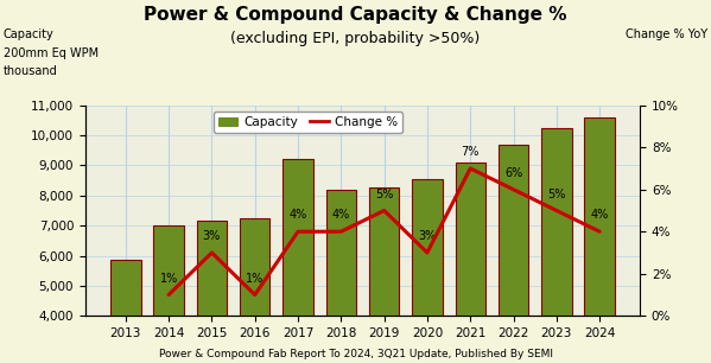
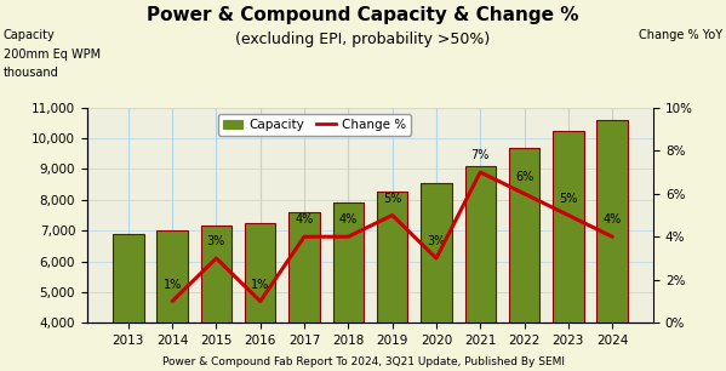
Capacity/2013: 5,850 -> 6,900
Capacity/2017: 9,200 -> 7,600
Capacity/2018: 8,200 -> 7,900
